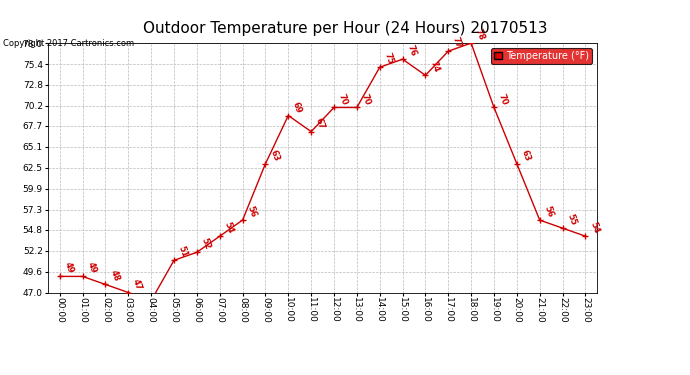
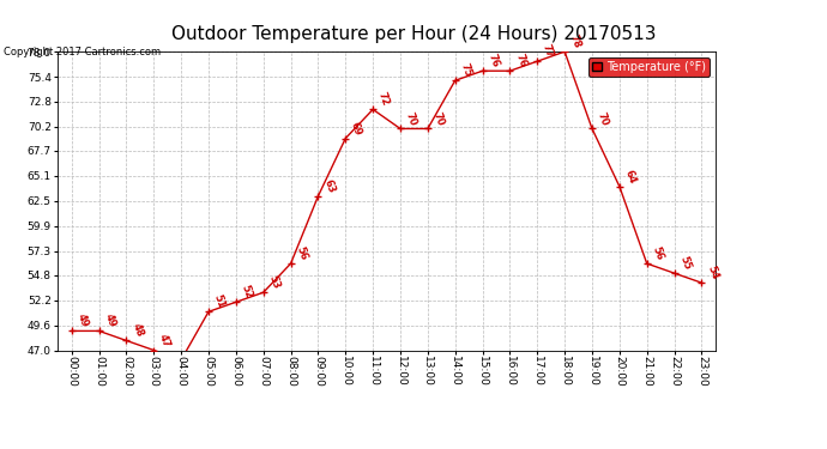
07:00: 54 -> 53
11:00: 67 -> 72
16:00: 74 -> 76
20:00: 63 -> 64
